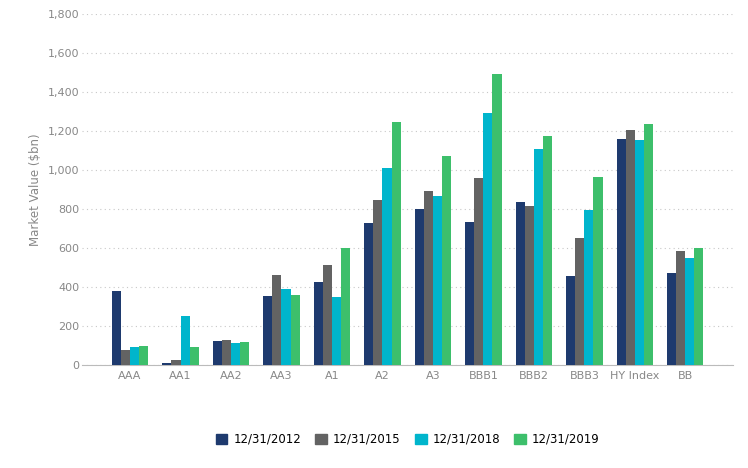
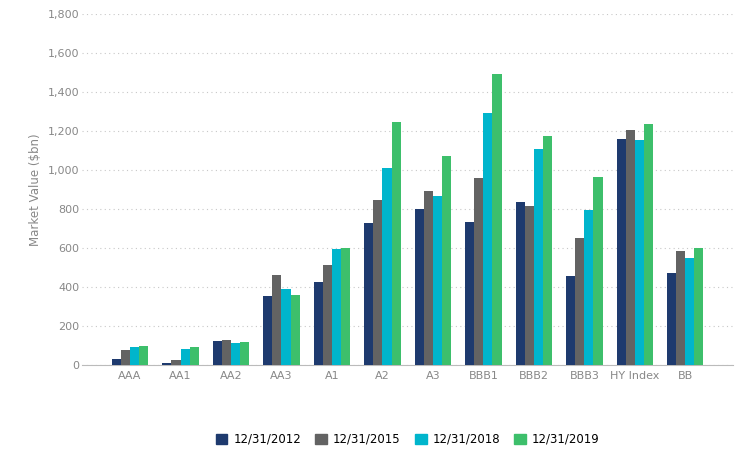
12/31/2012/AAA: 380 -> 30
12/31/2018/AA1: 250 -> 80
12/31/2018/A1: 350 -> 600
